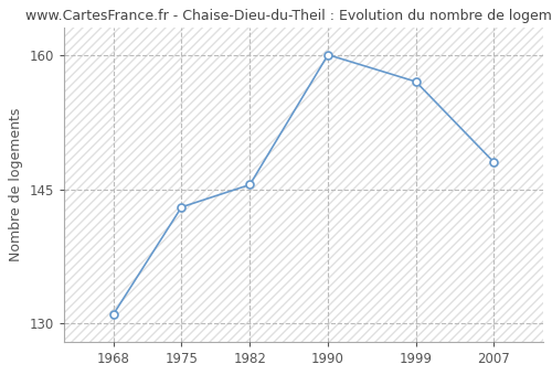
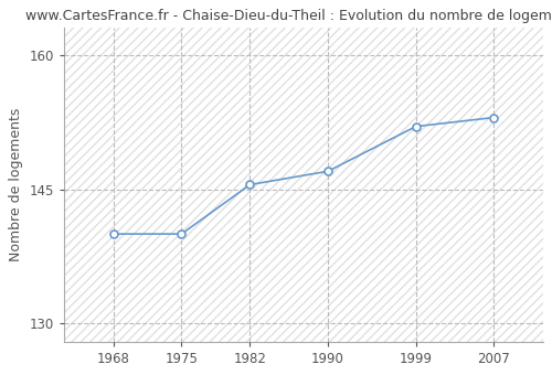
1968: 131.0 -> 140.0
1975: 143.0 -> 140.0
1990: 160.0 -> 147.0
1999: 157.0 -> 152.0
2007: 148.0 -> 153.0
